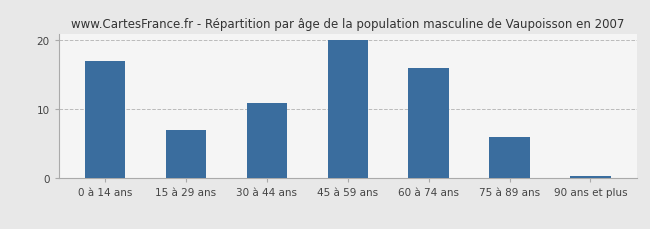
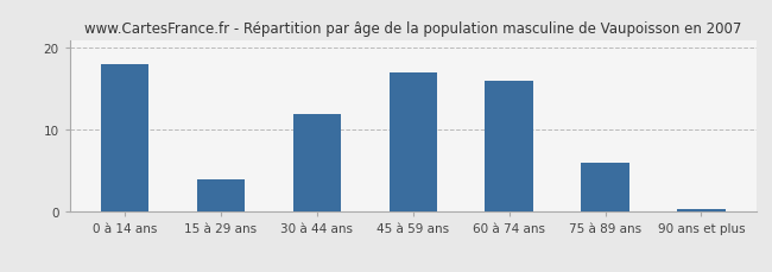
0 à 14 ans: 17.0 -> 18.0
15 à 29 ans: 7.0 -> 4.0
30 à 44 ans: 11.0 -> 12.0
45 à 59 ans: 20.0 -> 17.0
